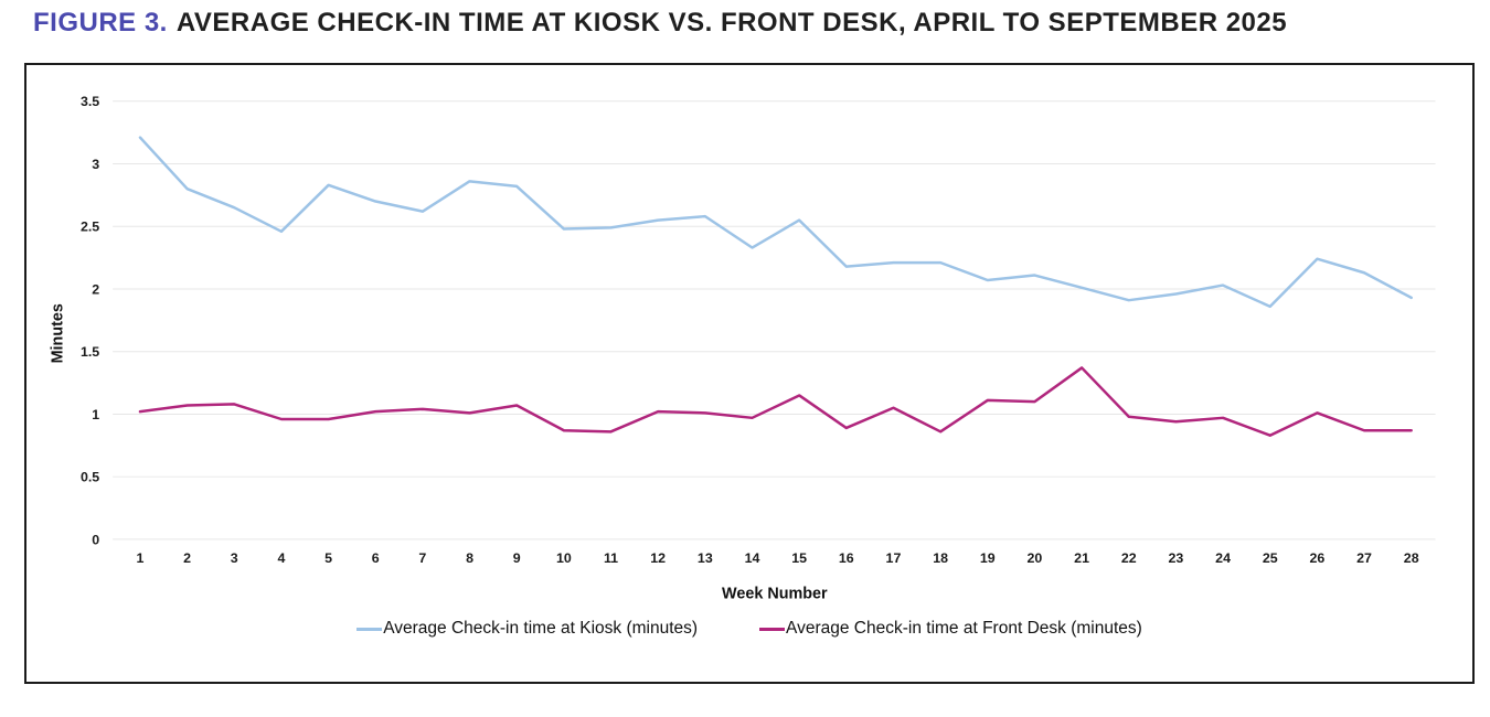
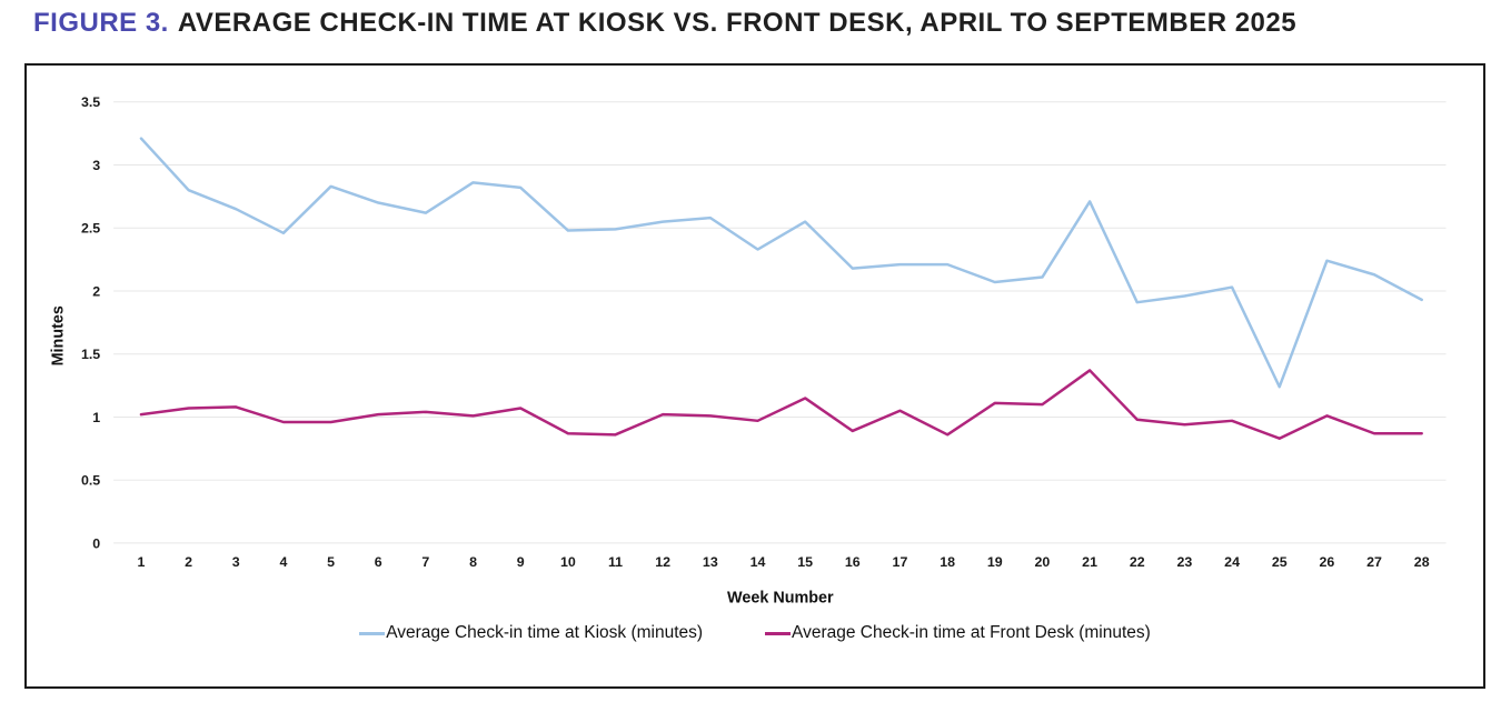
Average Check-in time at Kiosk (minutes)/21: 2.01 -> 2.71
Average Check-in time at Kiosk (minutes)/25: 1.86 -> 1.24
